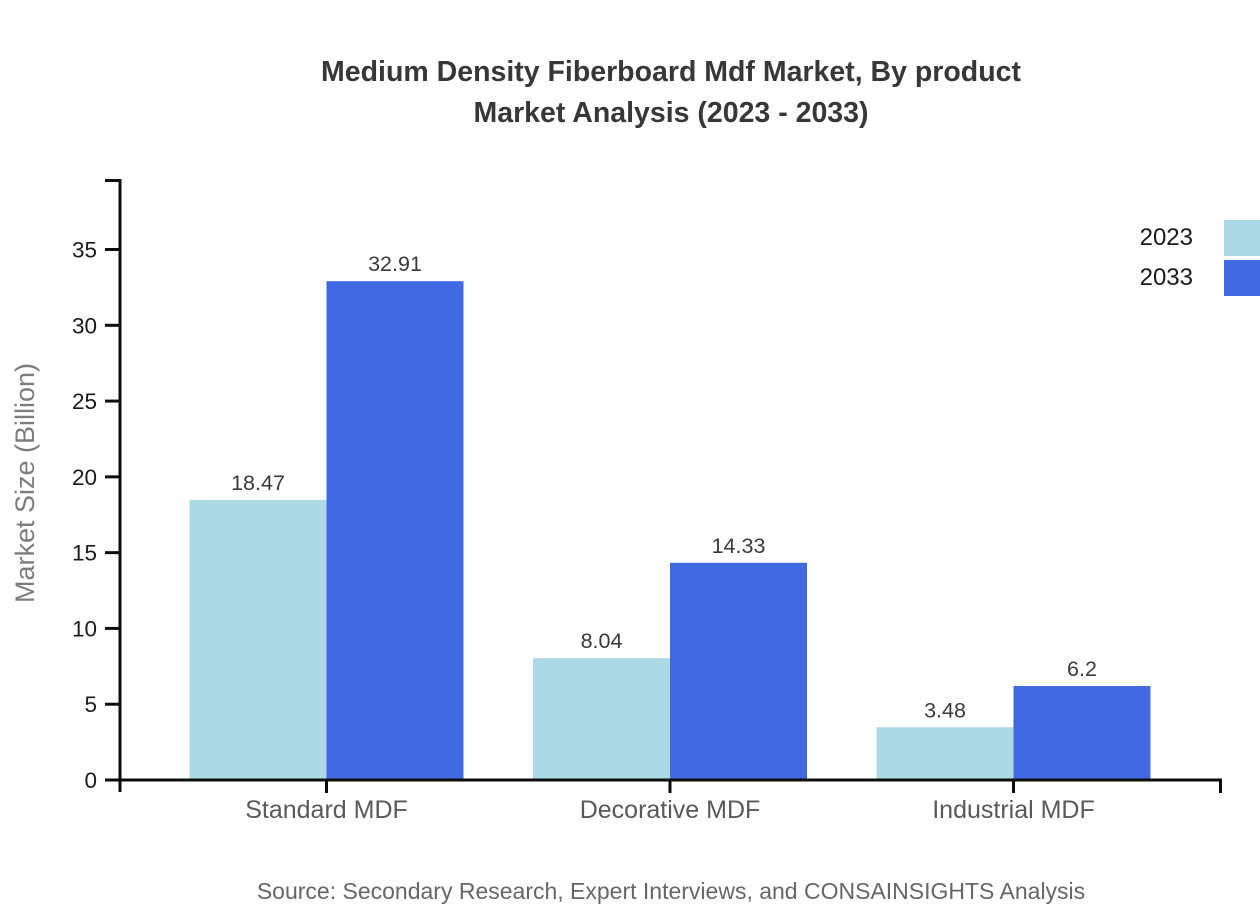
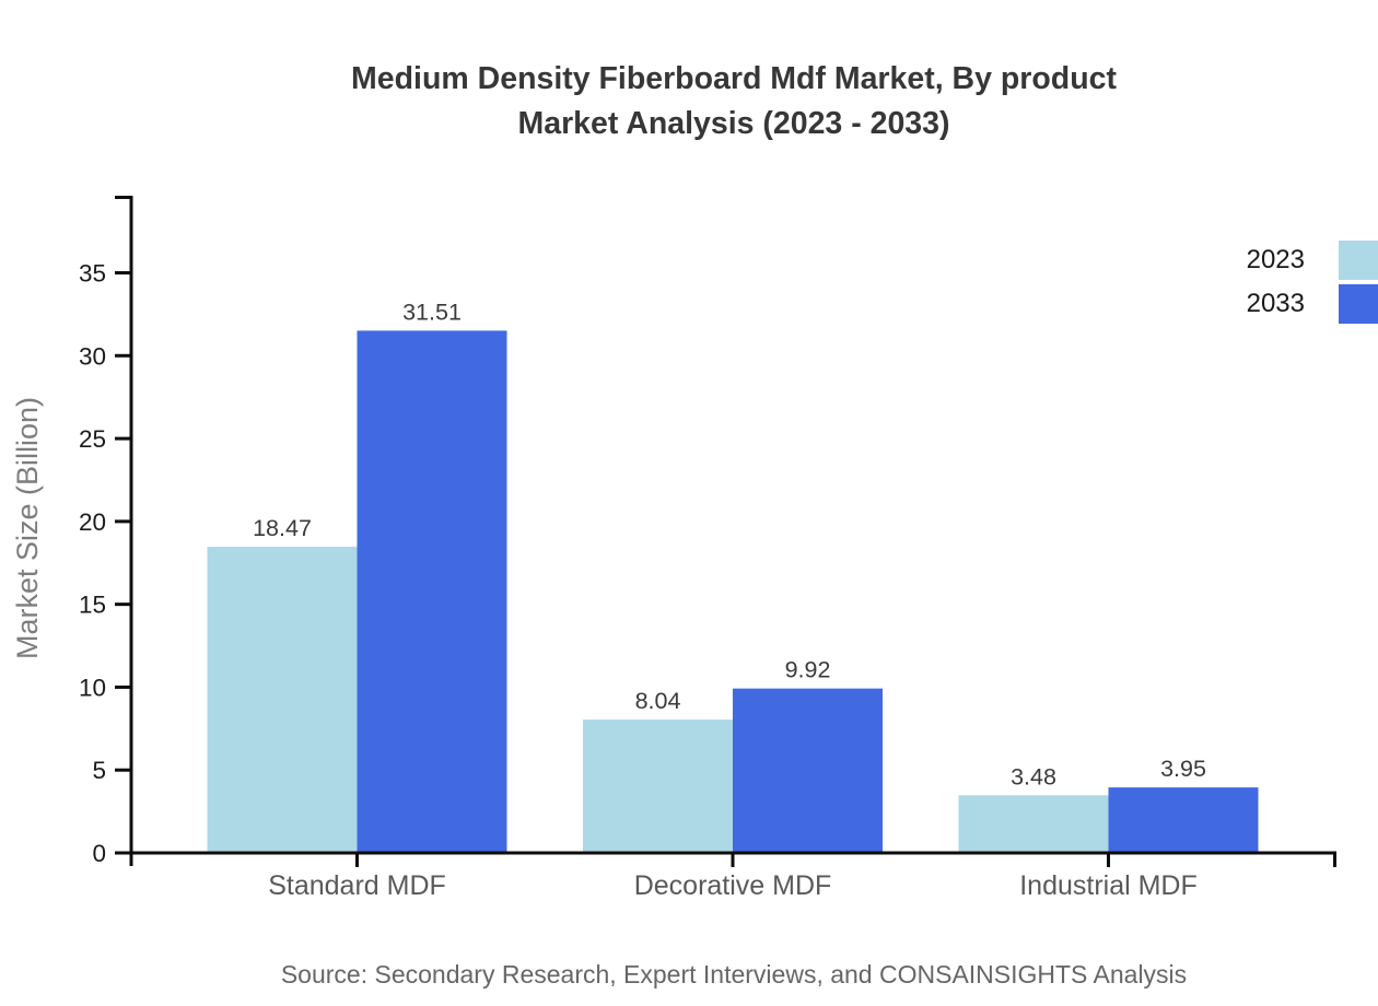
2033/Standard MDF: 32.91 -> 31.51
2033/Decorative MDF: 14.33 -> 9.92
2033/Industrial MDF: 6.2 -> 3.95
